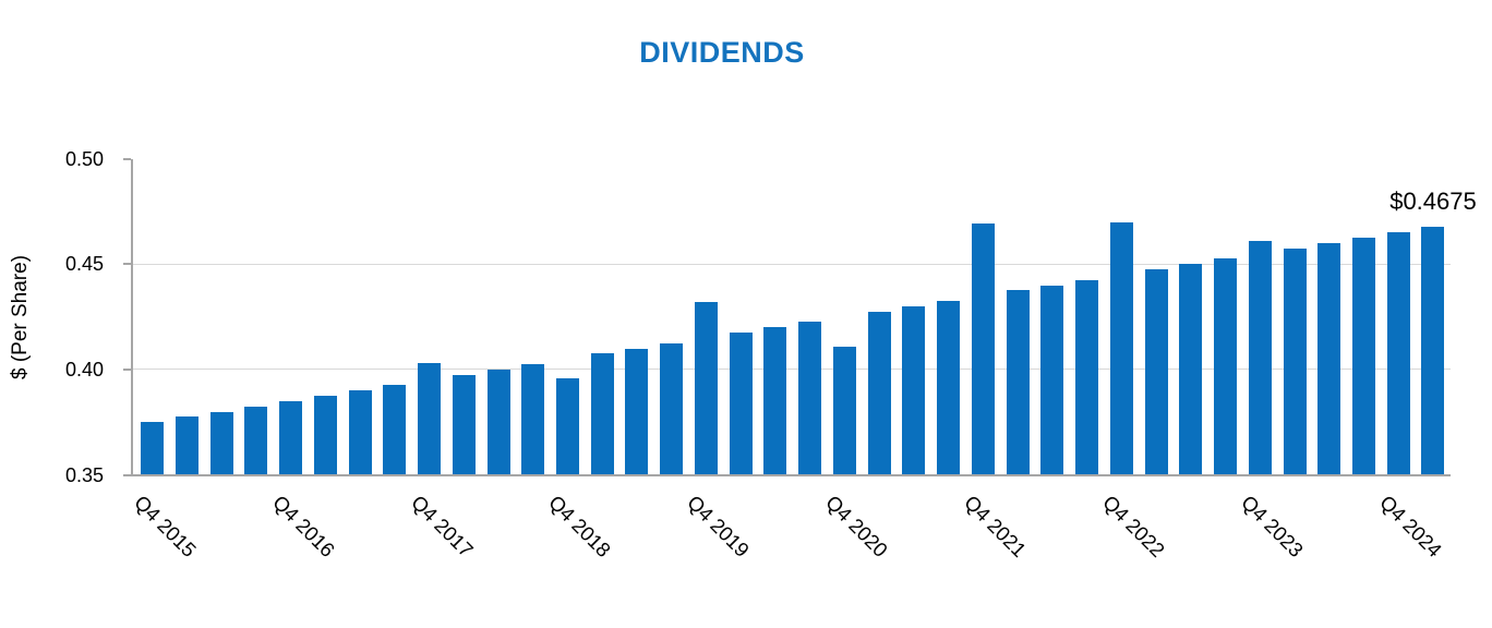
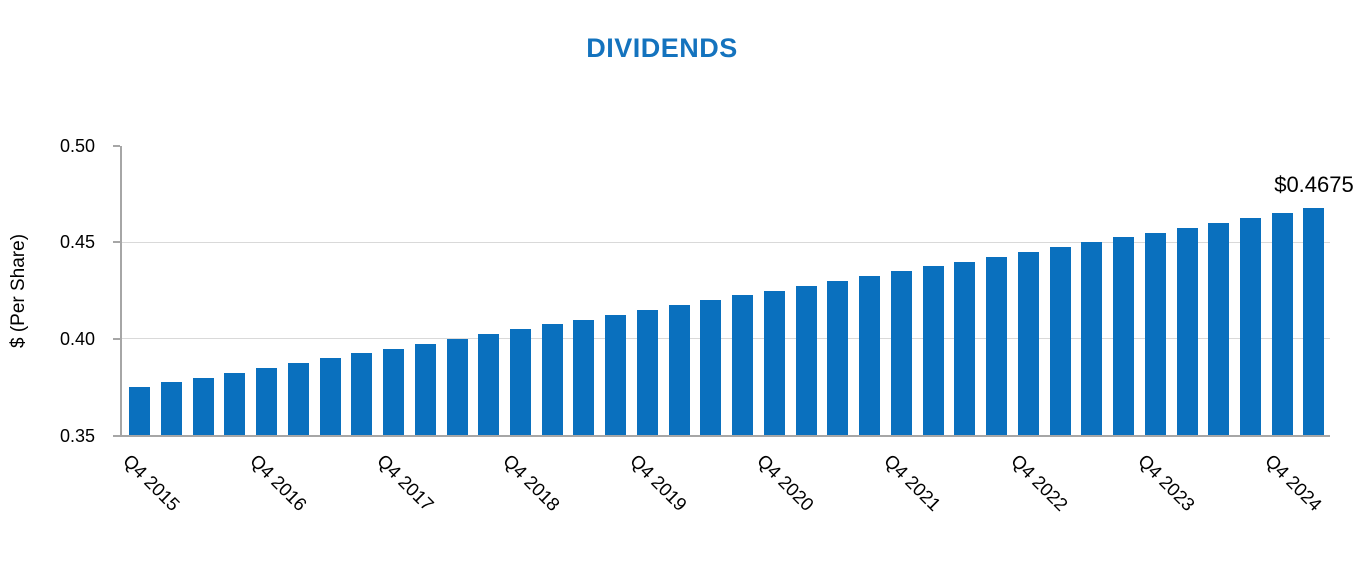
Q4 2017: 0.403 -> 0.395
Q4 2018: 0.396 -> 0.405
Q4 2019: 0.432 -> 0.415
Q4 2020: 0.411 -> 0.425
Q4 2021: 0.469 -> 0.435
Q4 2022: 0.470 -> 0.445
Q4 2023: 0.461 -> 0.455
